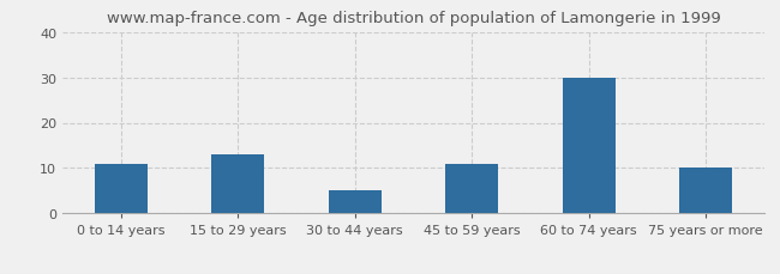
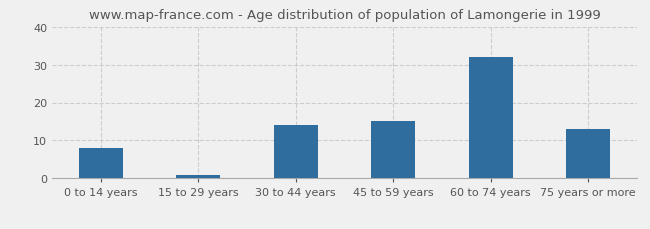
0 to 14 years: 11 -> 8
15 to 29 years: 13 -> 1
30 to 44 years: 5 -> 14
45 to 59 years: 11 -> 15
60 to 74 years: 30 -> 32
75 years or more: 10 -> 13
